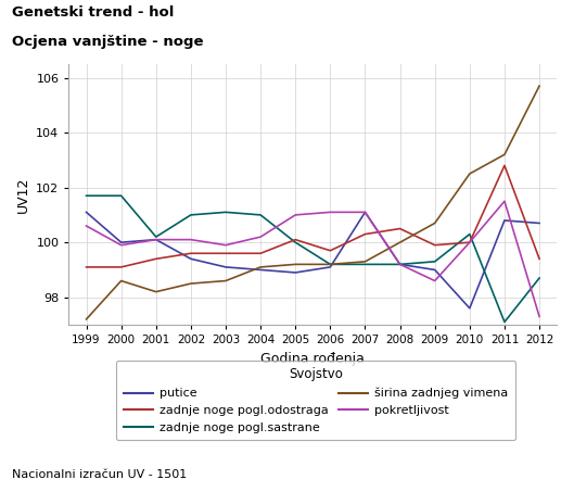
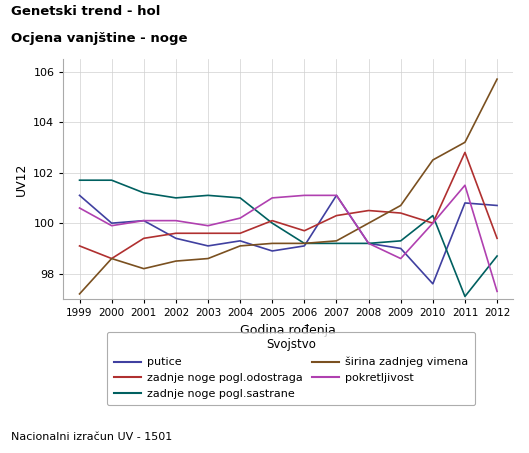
zadnje noge pogl.odostraga/2000: 99.1 -> 98.6
zadnje noge pogl.sastrane/2001: 100.2 -> 101.2
putice/2004: 99.0 -> 99.3
zadnje noge pogl.odostraga/2009: 99.9 -> 100.4
